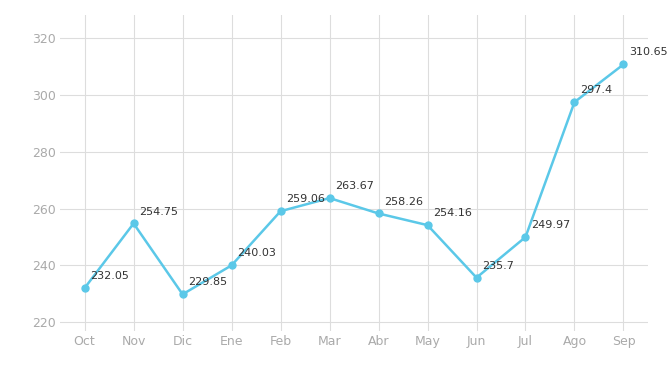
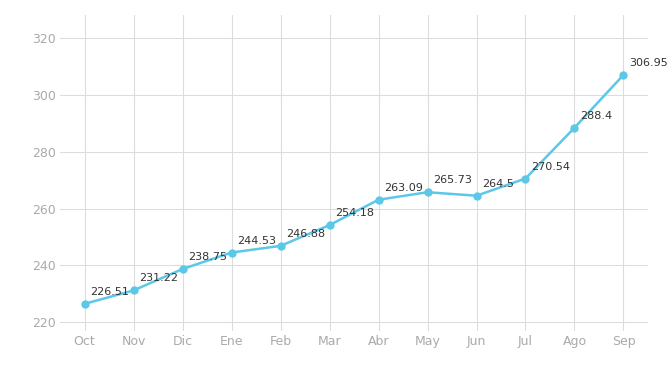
Oct: 232.05 -> 226.51
Nov: 254.75 -> 231.22
Dic: 229.85 -> 238.75
Ene: 240.03 -> 244.53
Feb: 259.06 -> 246.88
Mar: 263.67 -> 254.18
Abr: 258.26 -> 263.09
May: 254.16 -> 265.73
Jun: 235.7 -> 264.5
Jul: 249.97 -> 270.54
Ago: 297.4 -> 288.4
Sep: 310.65 -> 306.95
